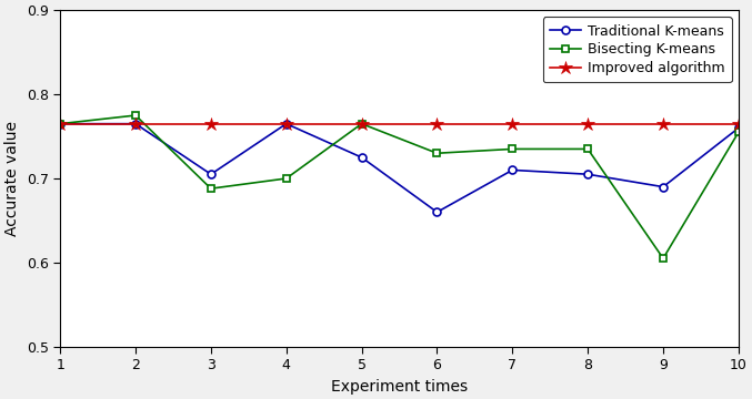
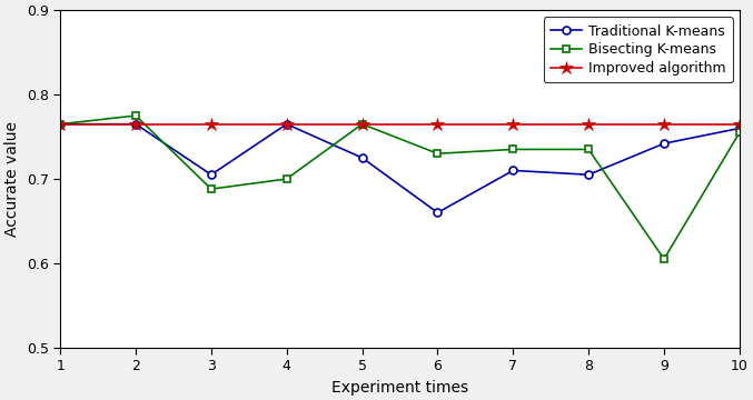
Traditional K-means/9: 0.690 -> 0.742
